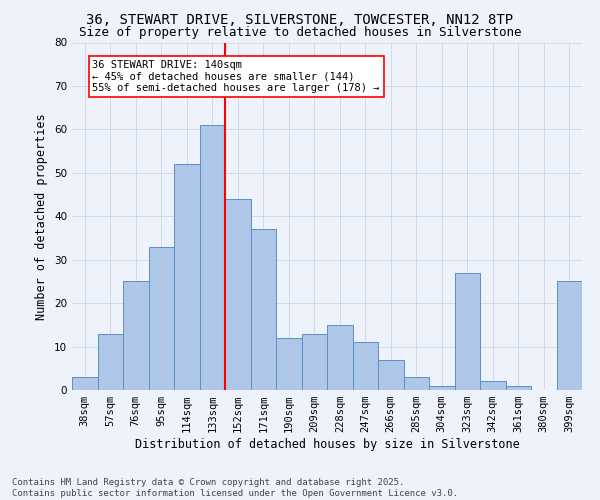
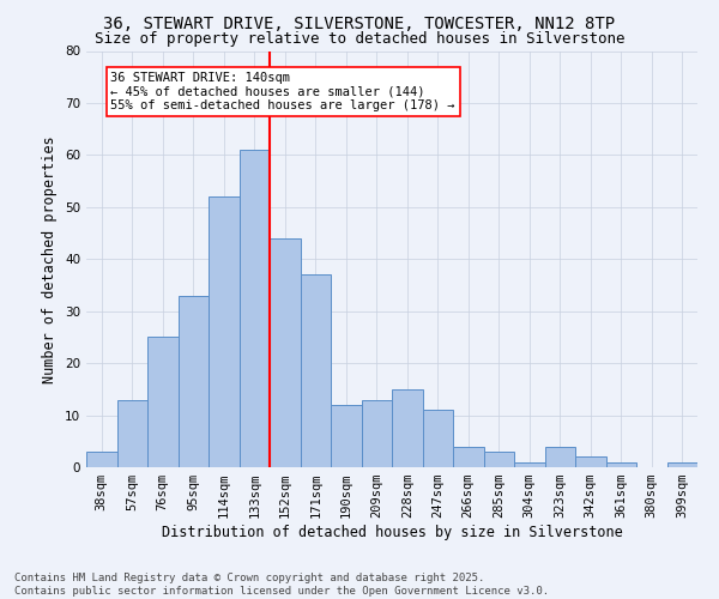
266sqm: 7 -> 4
323sqm: 27 -> 4
399sqm: 25 -> 1
